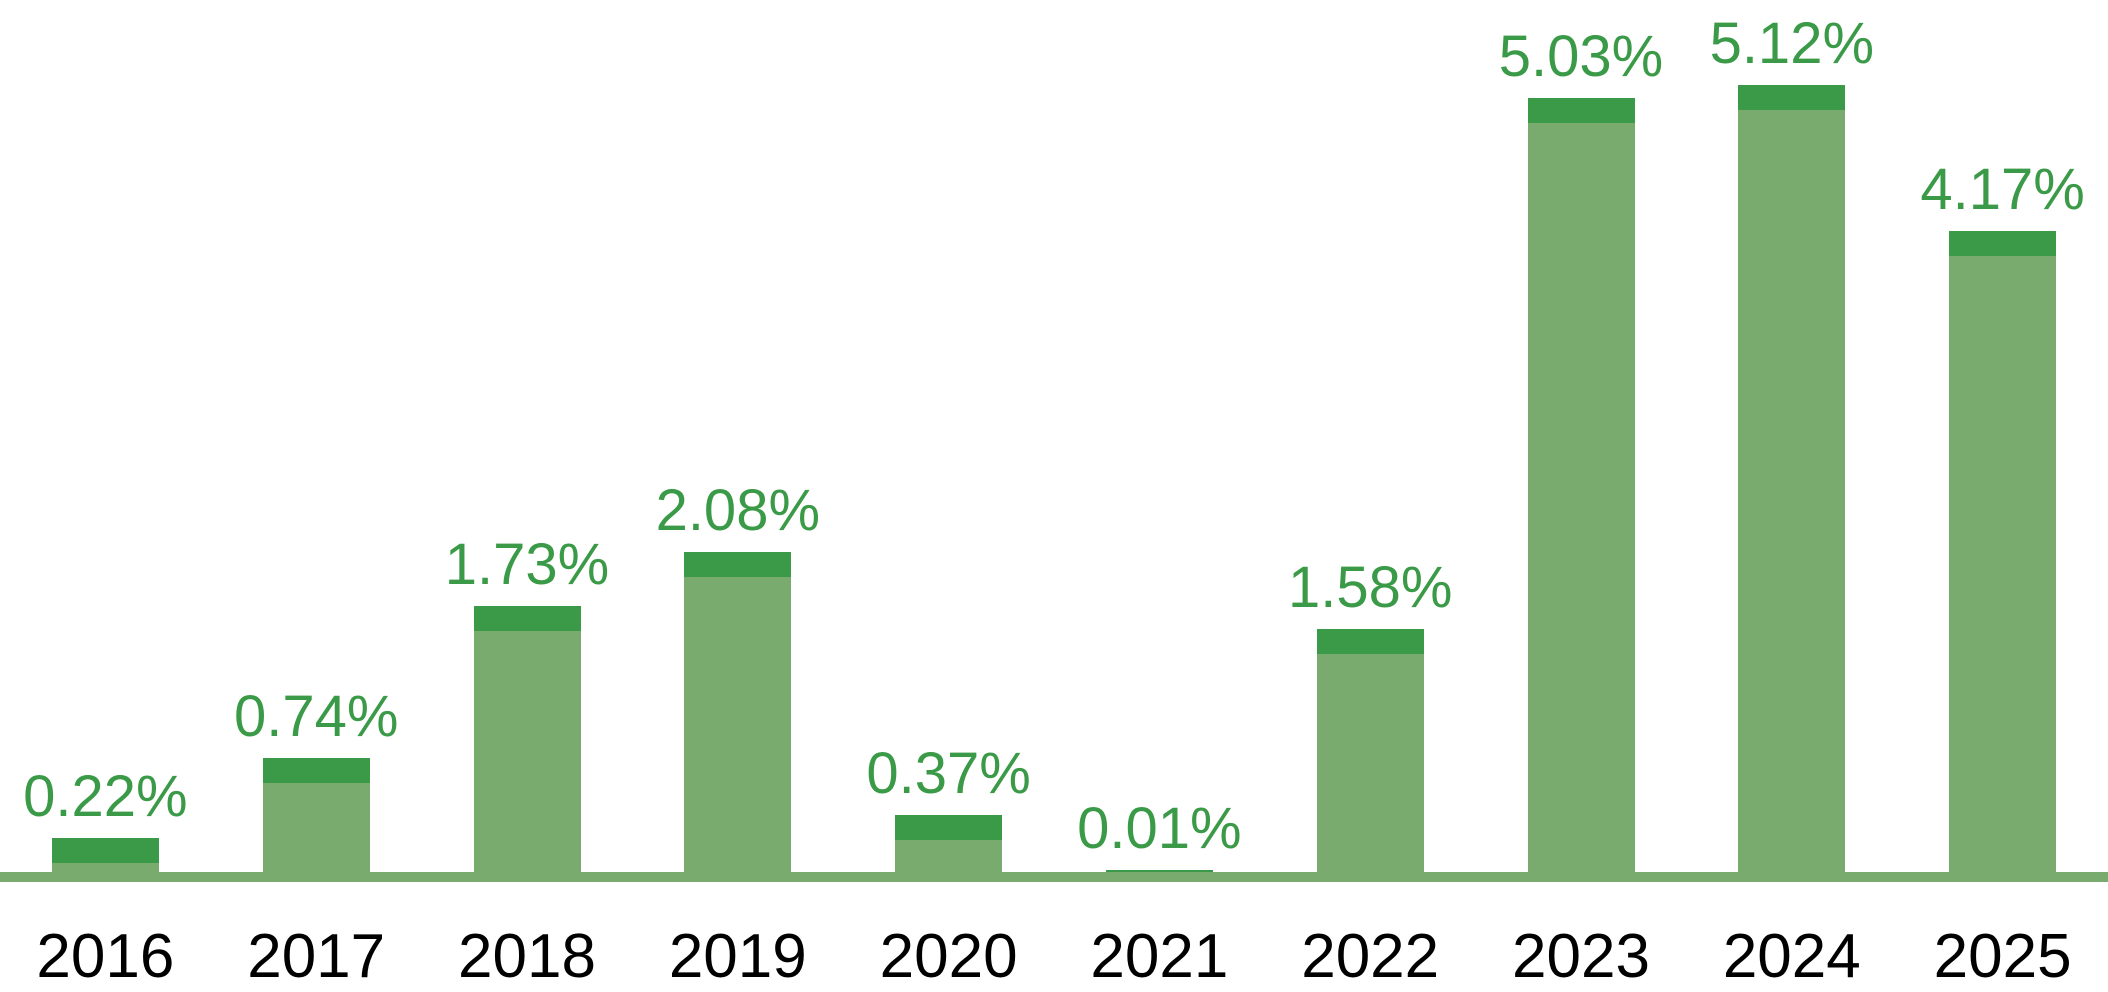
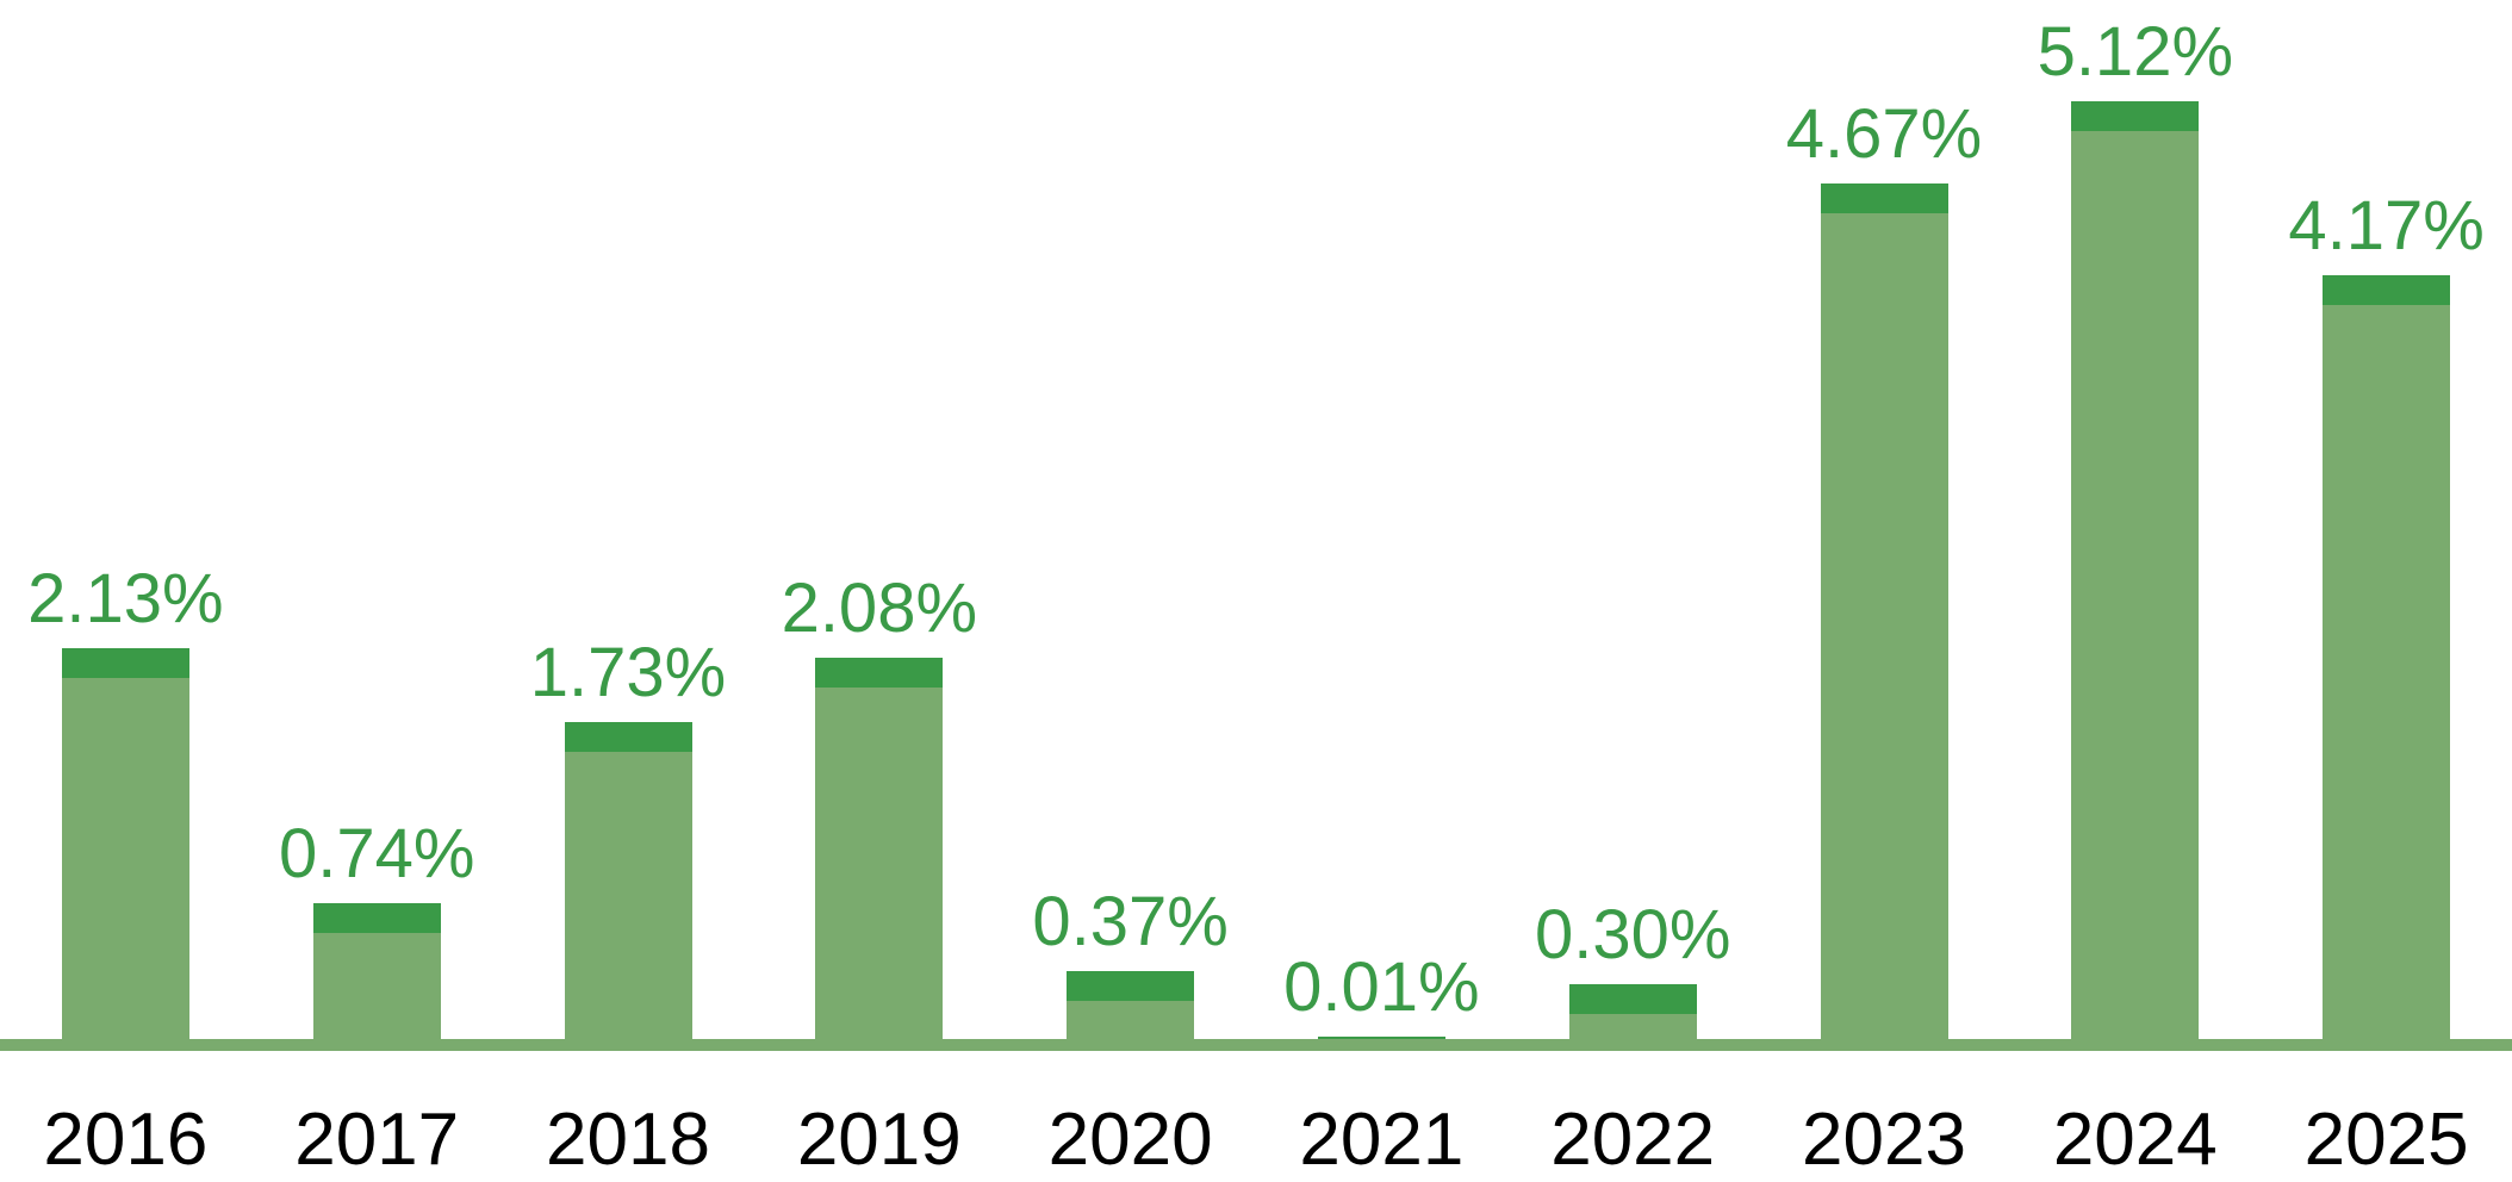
2016: 0.22% -> 2.13%
2022: 1.58% -> 0.30%
2023: 5.03% -> 4.67%
